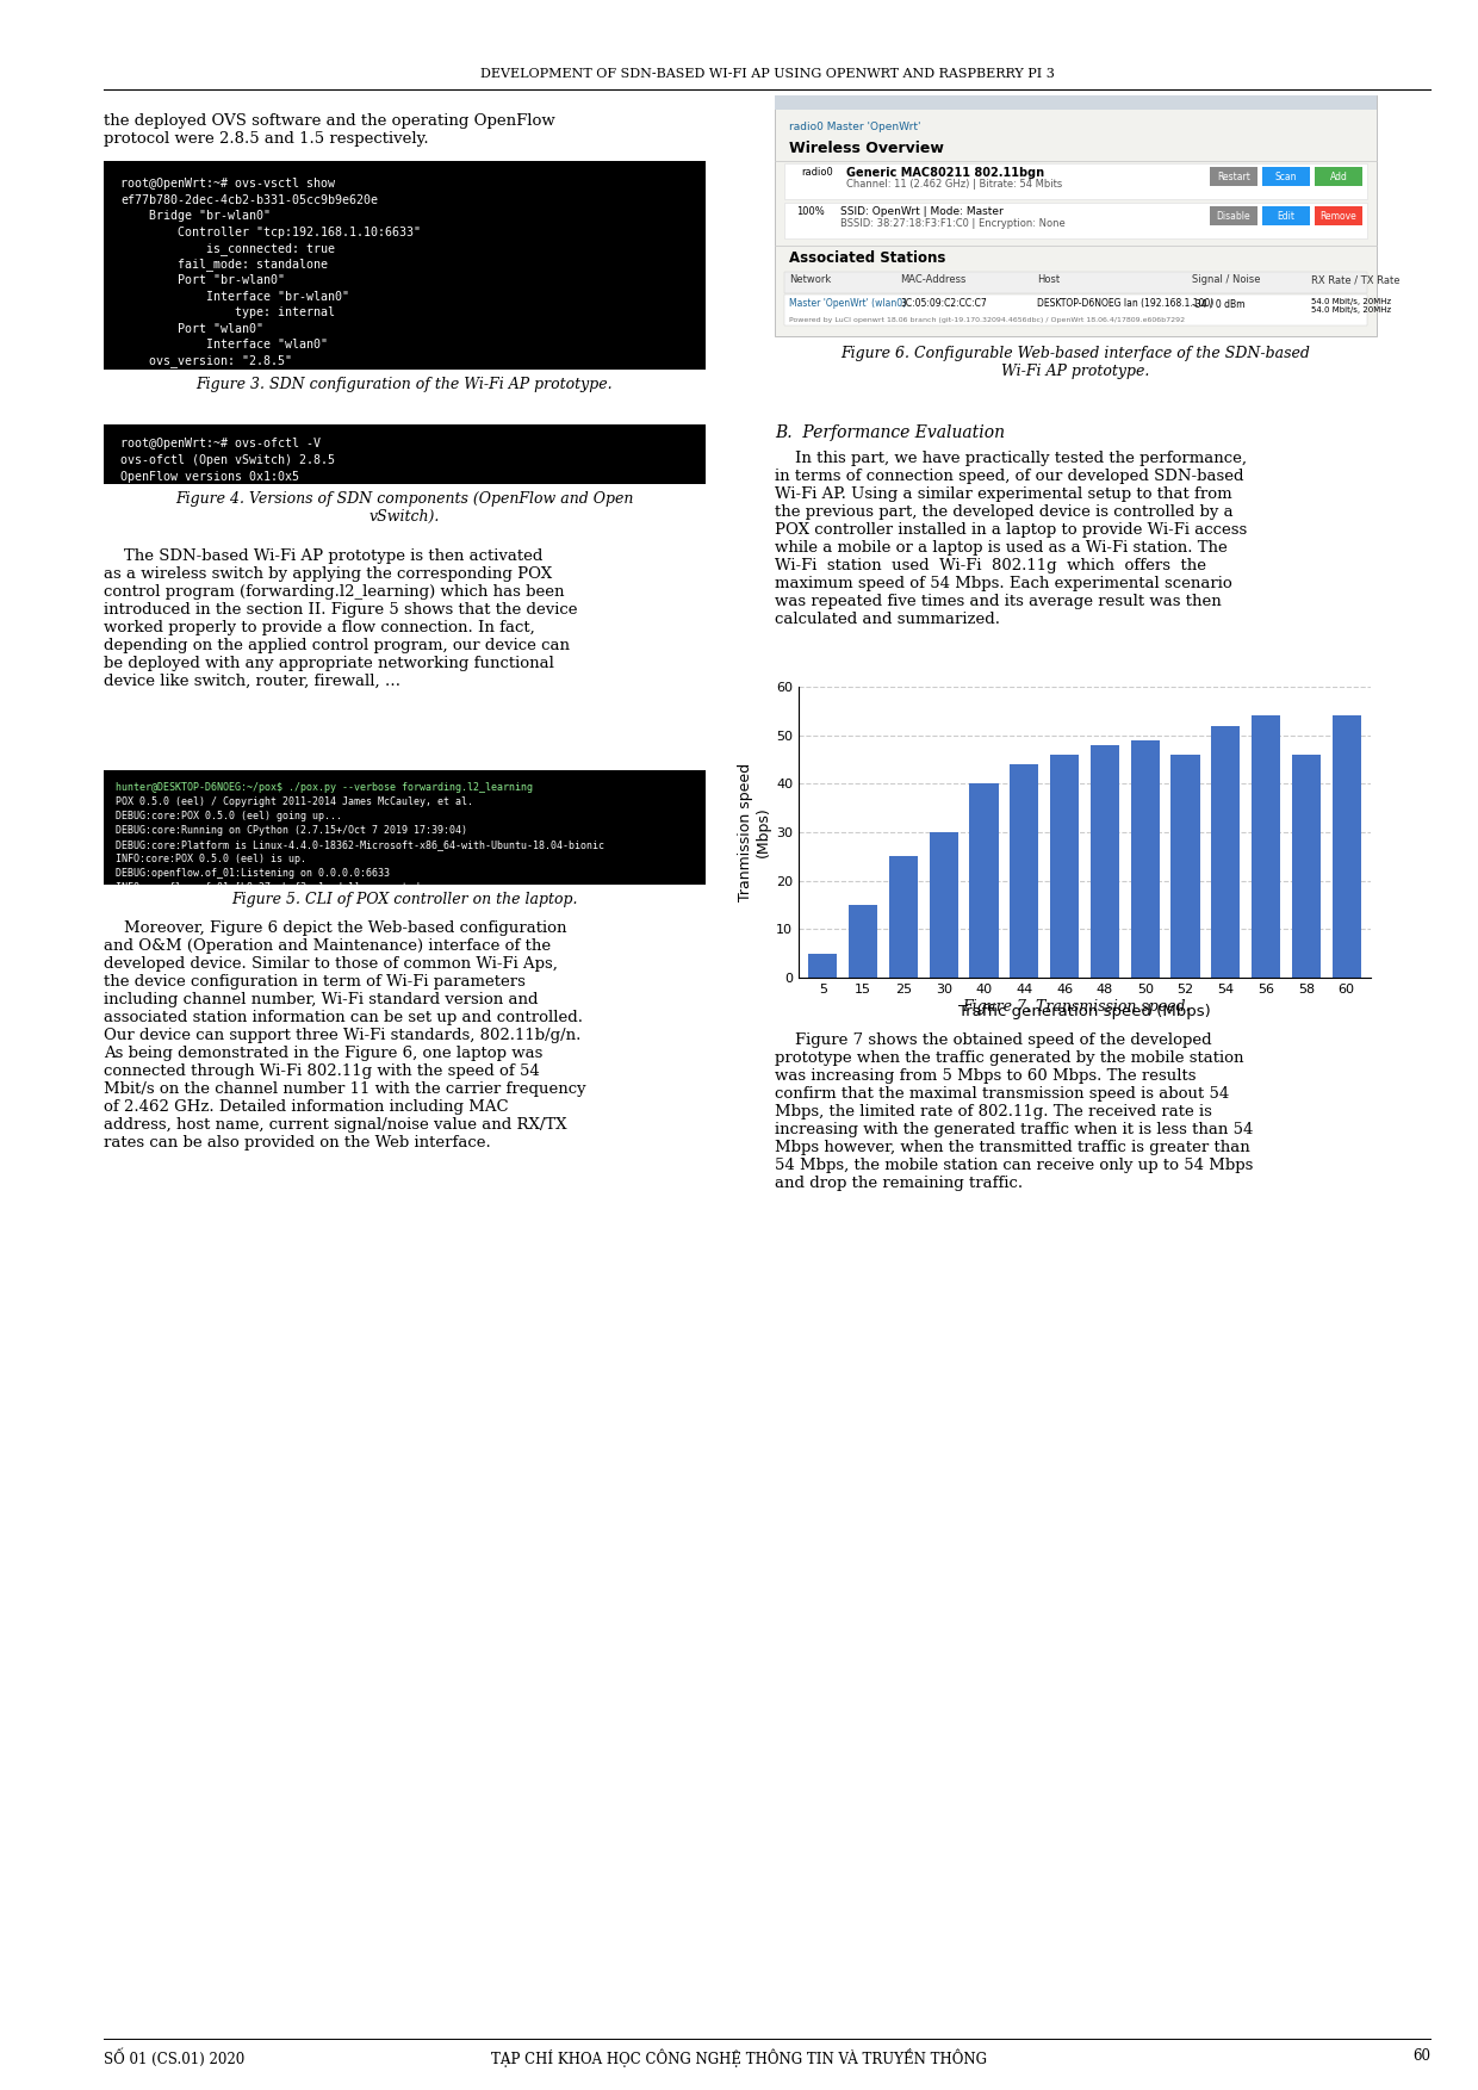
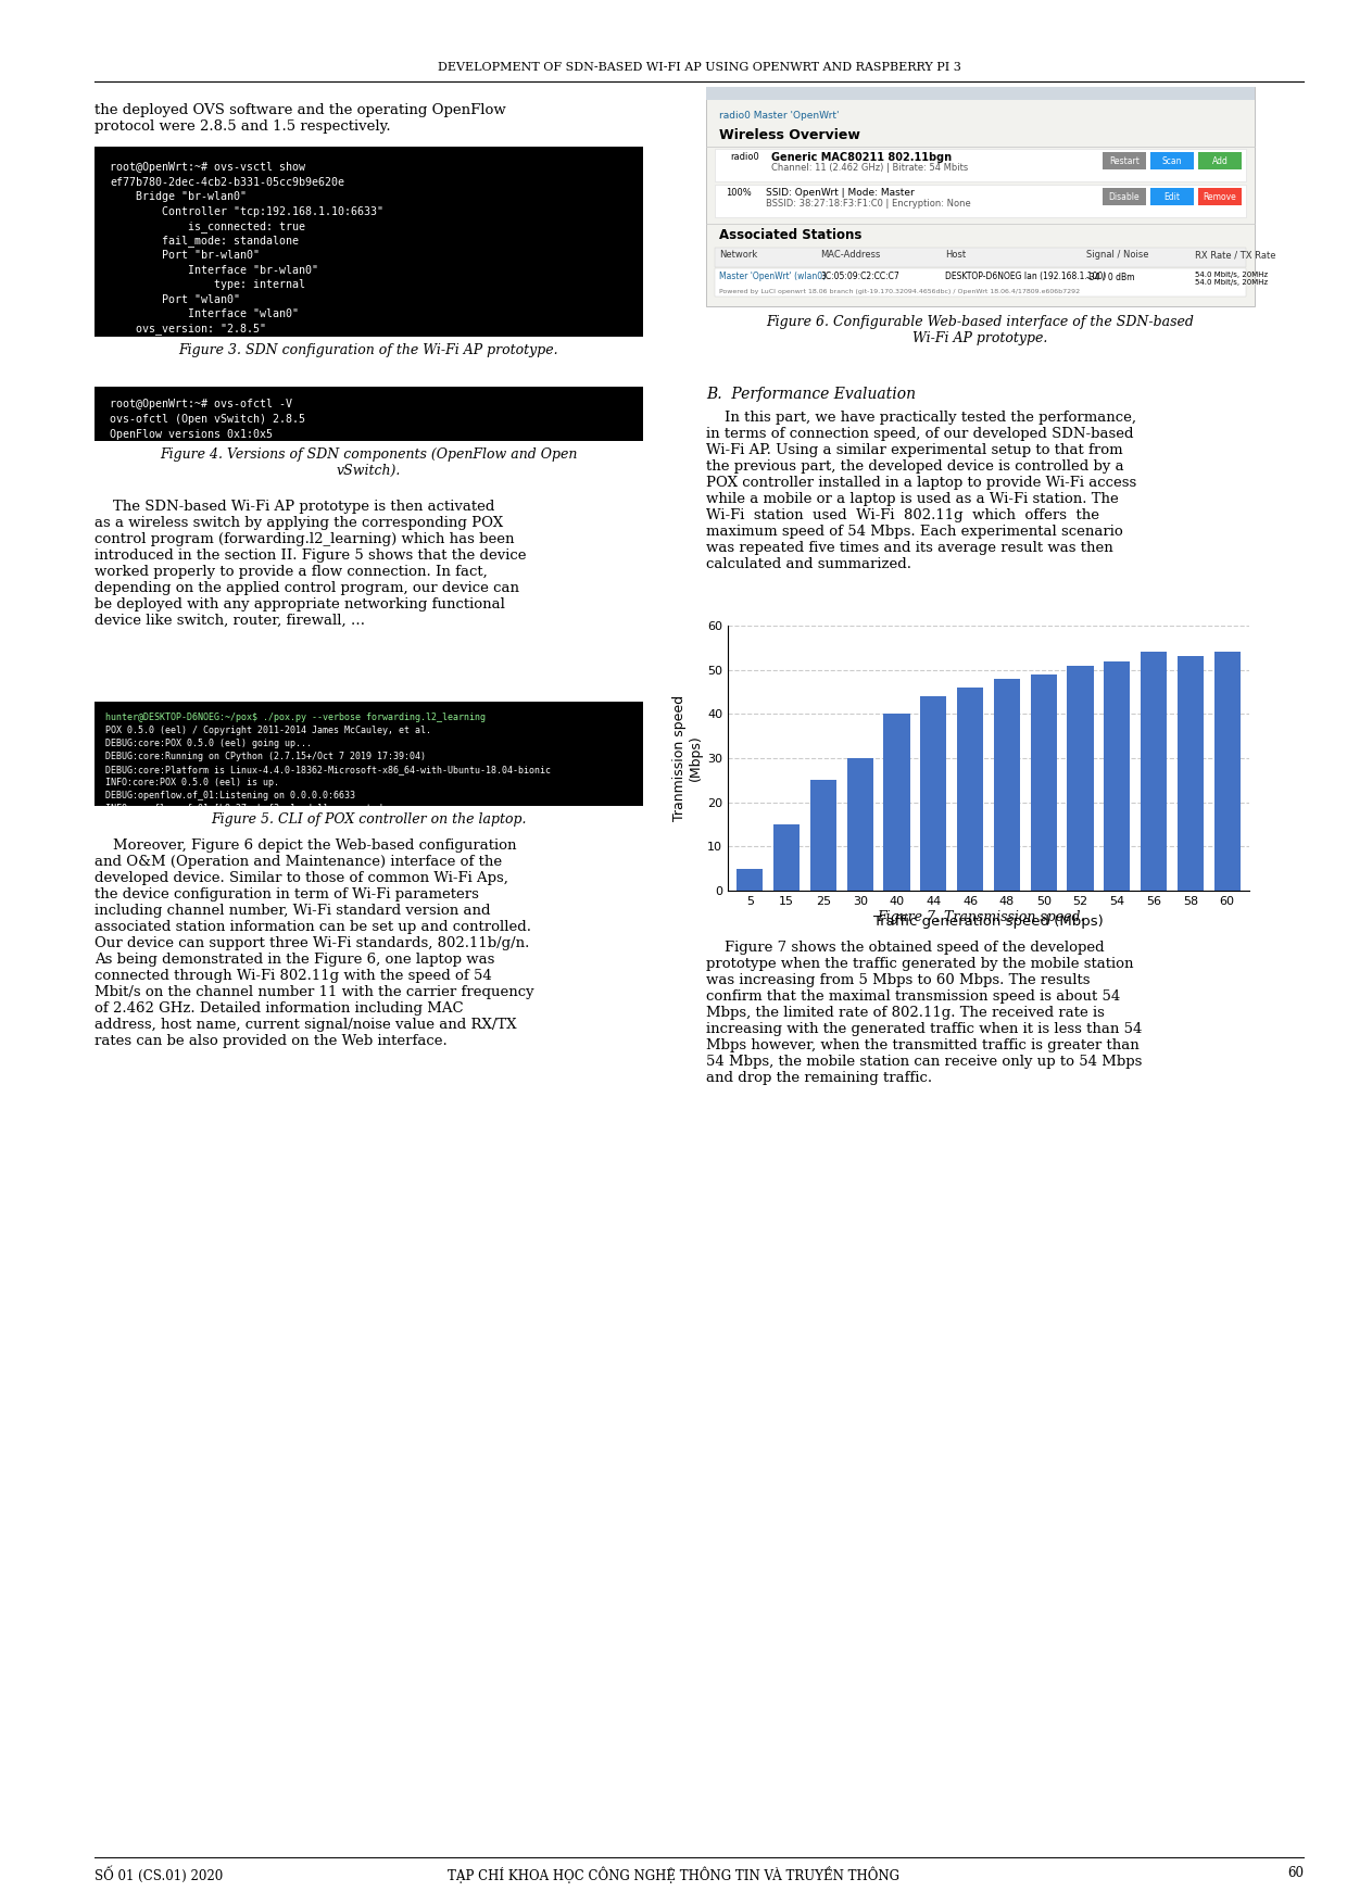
52: 46 -> 51
58: 46 -> 53
